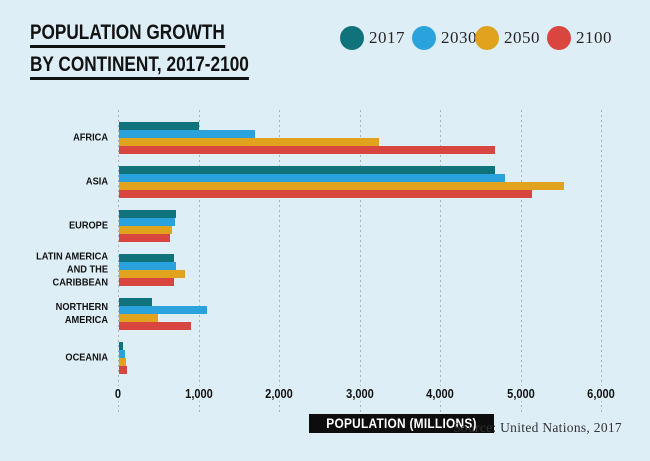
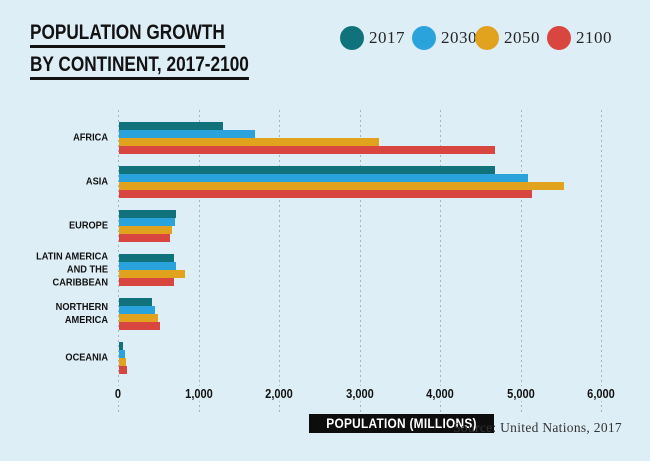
2017/AFRICA: 1000 -> 1300
2030/ASIA: 4800 -> 5100
2030/NORTHERN AMERICA: 1100 -> 500
2100/NORTHERN AMERICA: 900 -> 500
